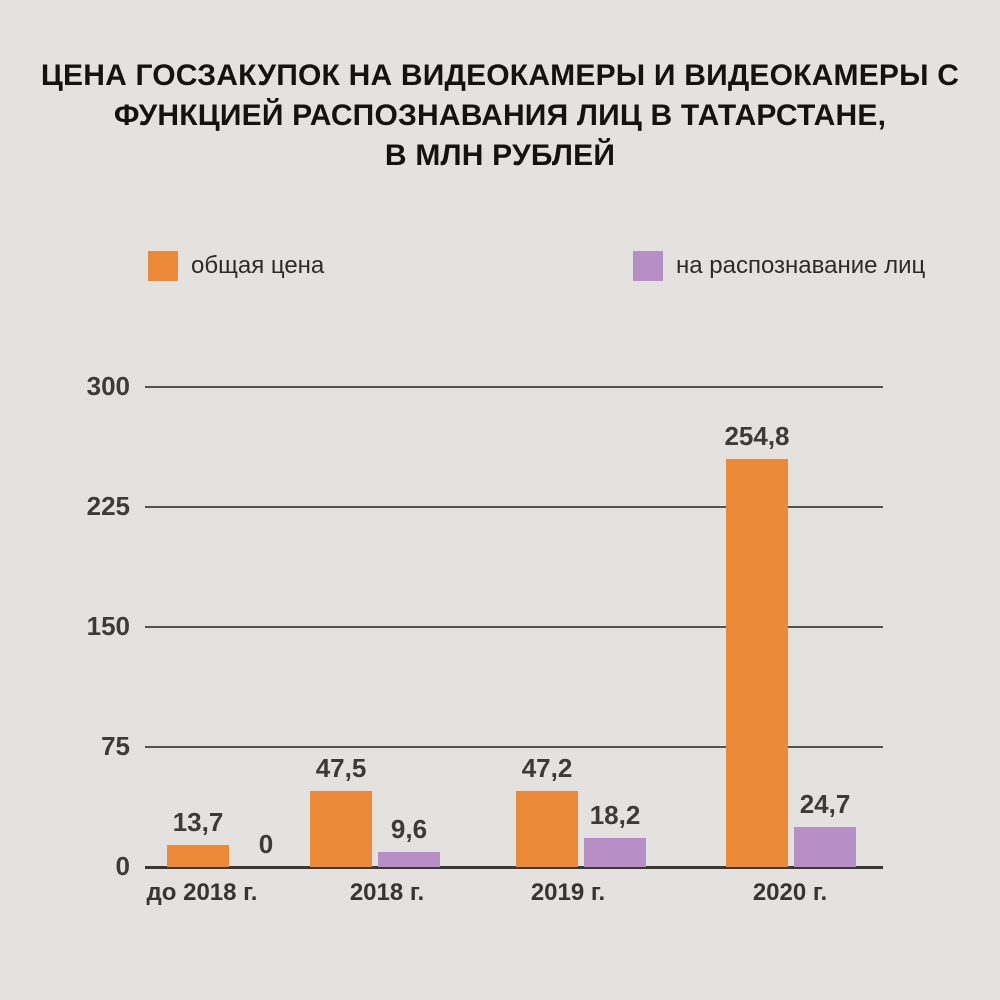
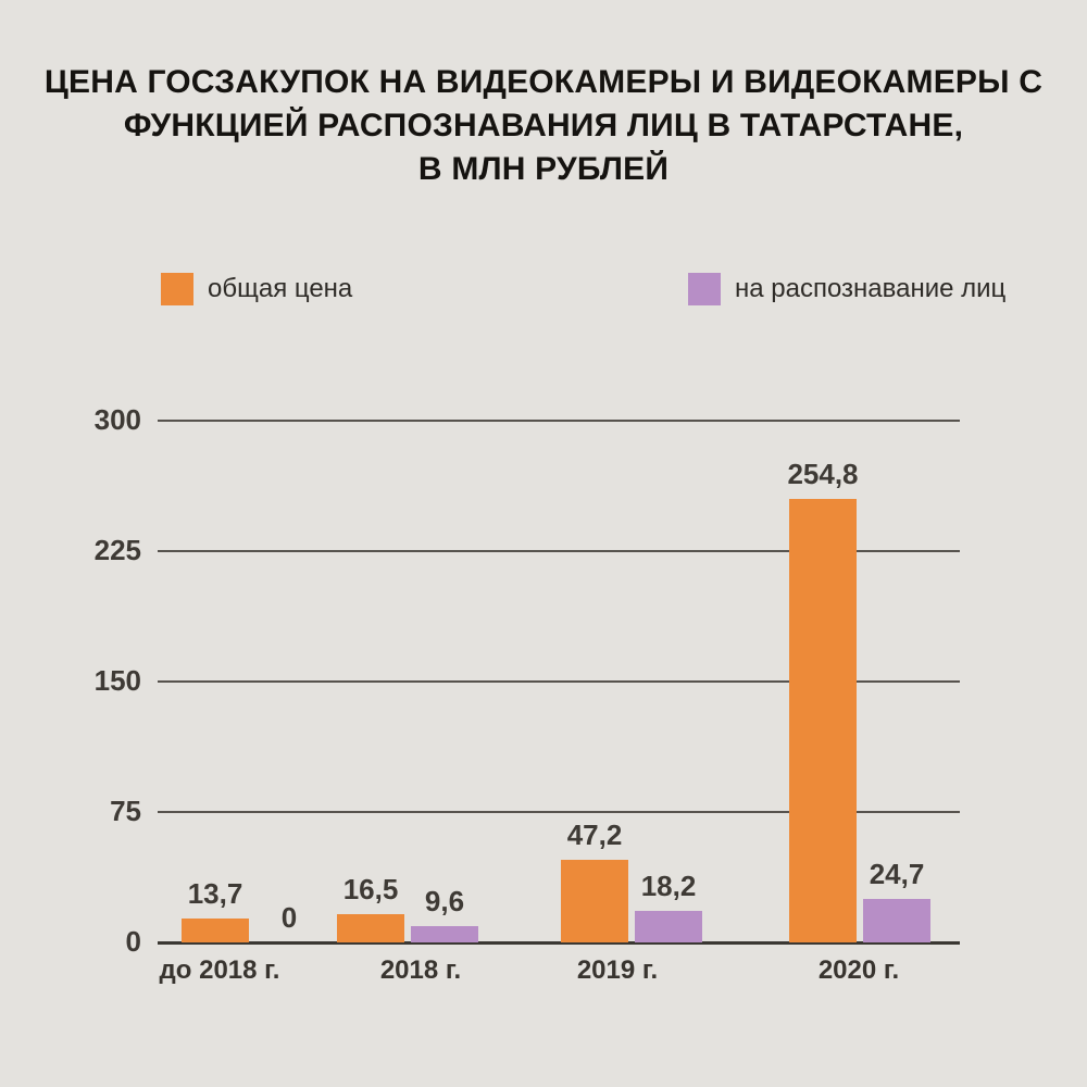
общая цена/2018 г.: 47,5 -> 16,5
